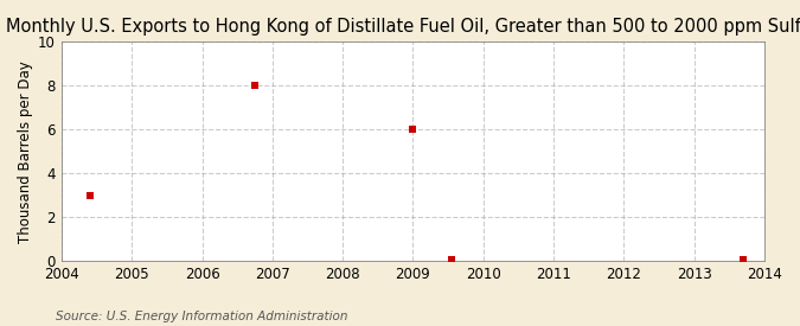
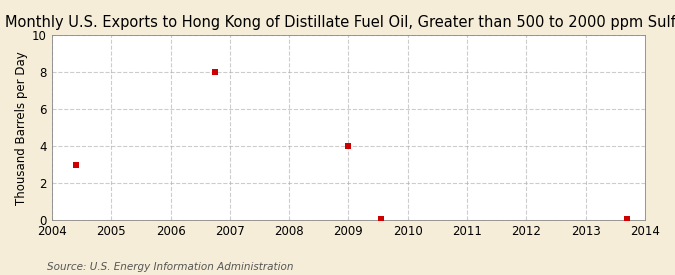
2009: 6.0 -> 4.0
